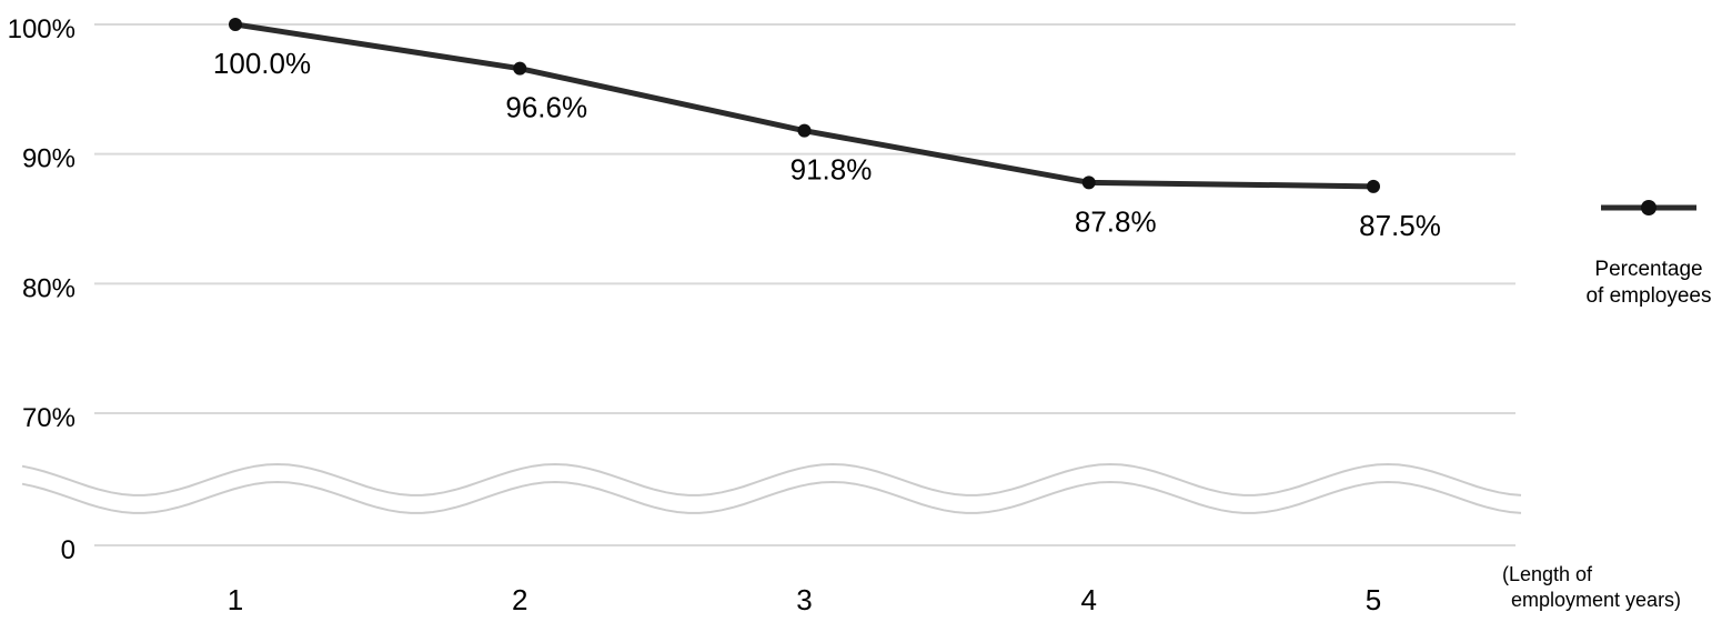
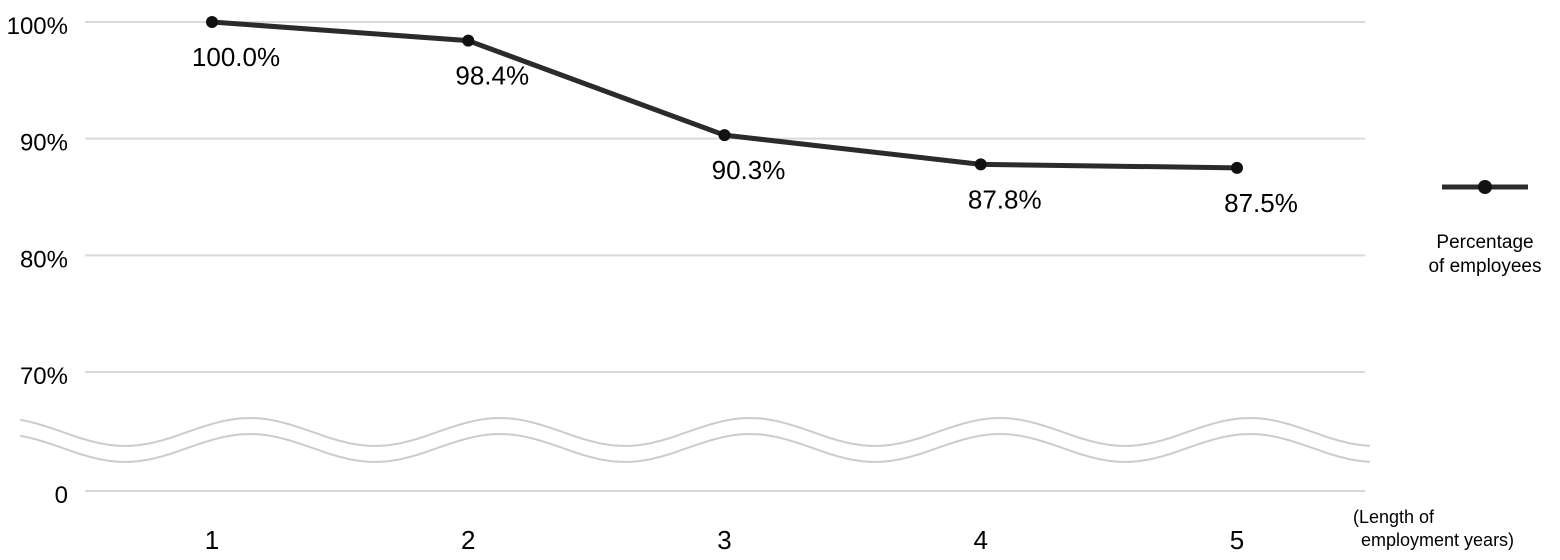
2: 96.6% -> 98.4%
3: 91.8% -> 90.3%
